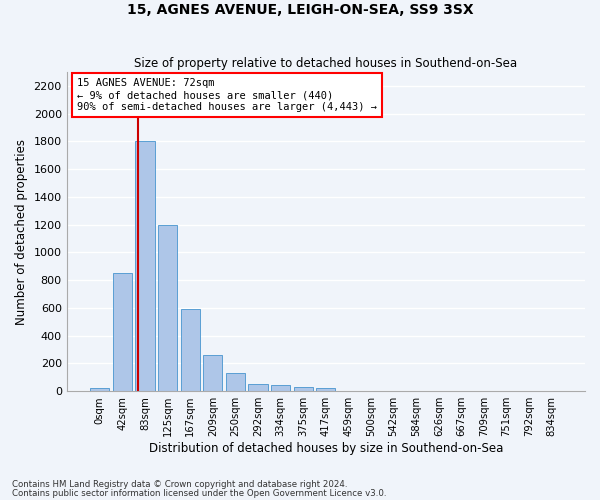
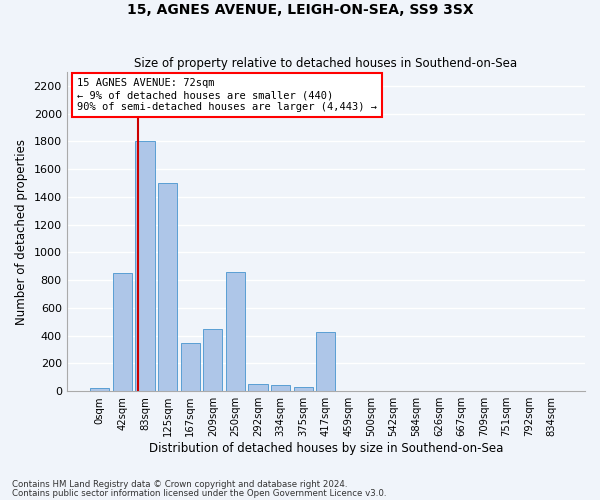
125sqm: 1200 -> 1500
167sqm: 590 -> 350
209sqm: 260 -> 450
250sqm: 130 -> 860
417sqm: 20 -> 430
